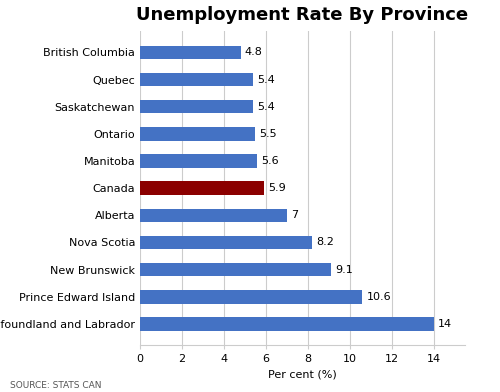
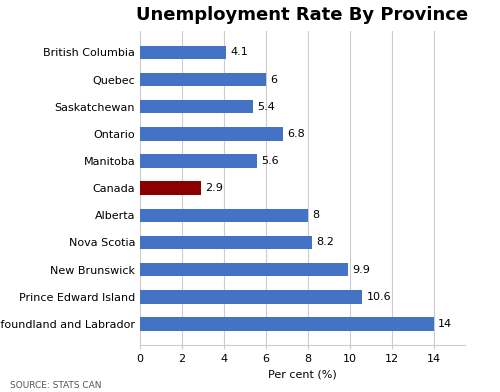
British Columbia: 4.8 -> 4.1
Quebec: 5.4 -> 6
Ontario: 5.5 -> 6.8
Canada: 5.9 -> 2.9
Alberta: 7 -> 8
New Brunswick: 9.1 -> 9.9
